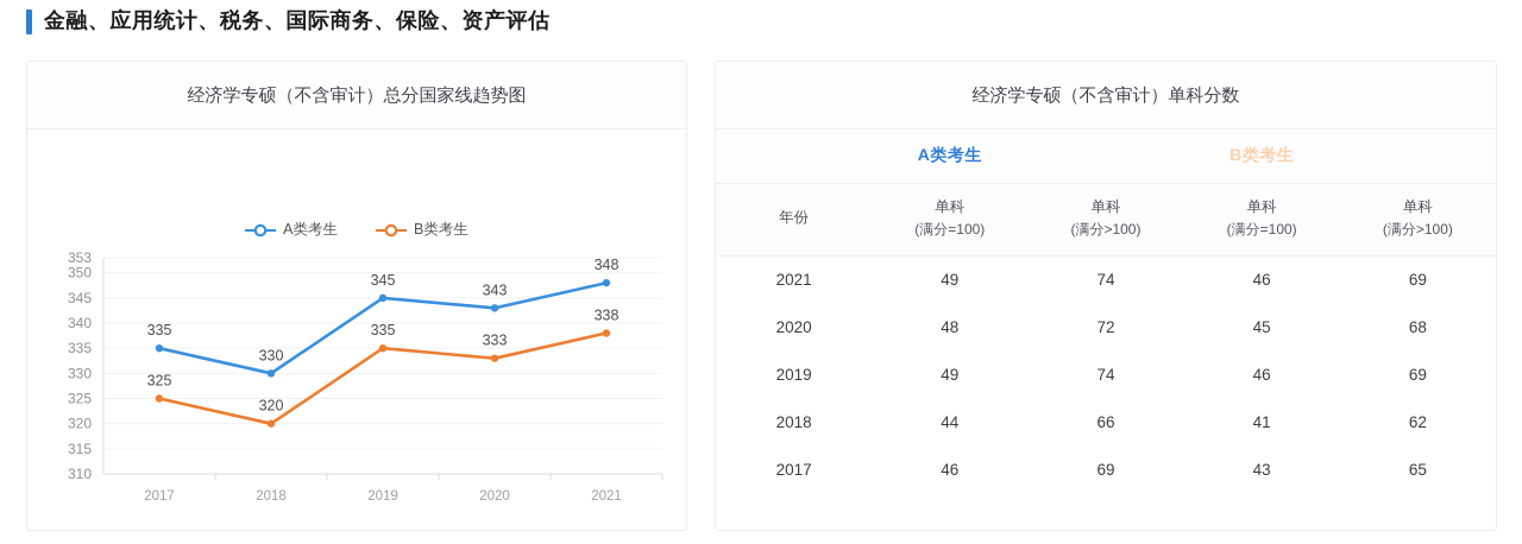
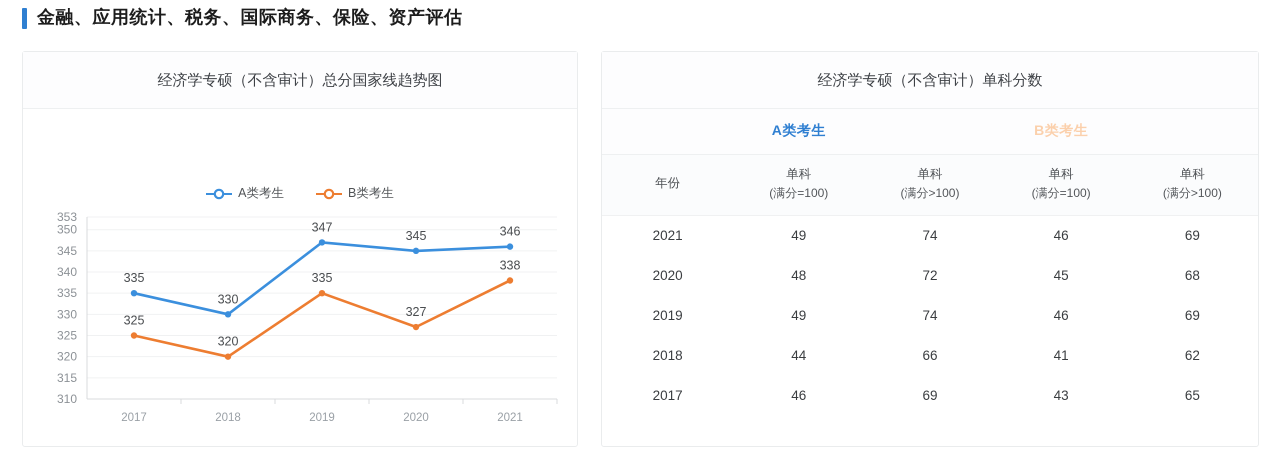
A类考生/2019: 345 -> 347
A类考生/2020: 343 -> 345
B类考生/2020: 333 -> 327
A类考生/2021: 348 -> 346
